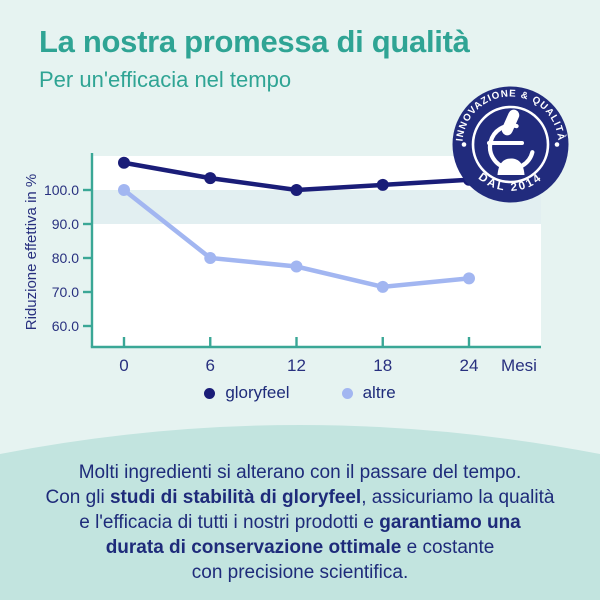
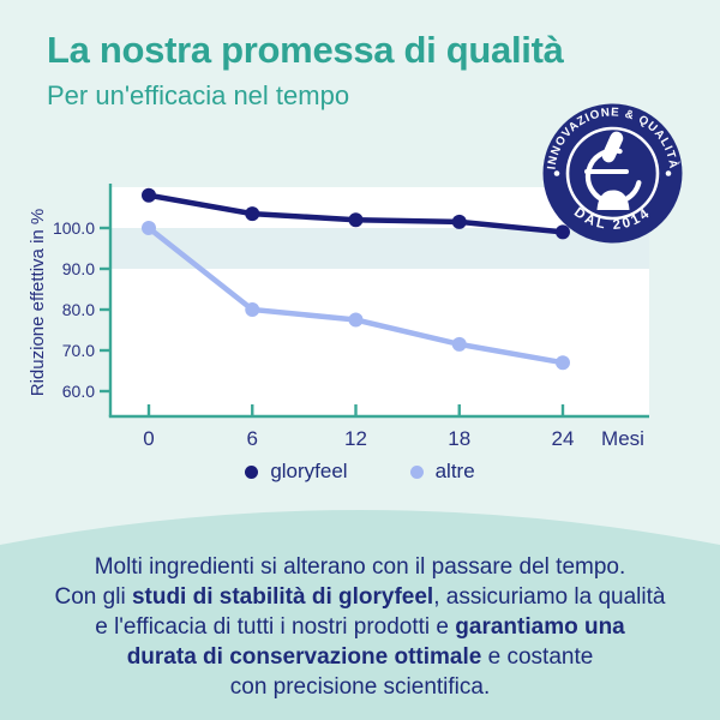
gloryfeel/12: 100 -> 102
gloryfeel/24: 103 -> 99
altre/24: 74 -> 67
